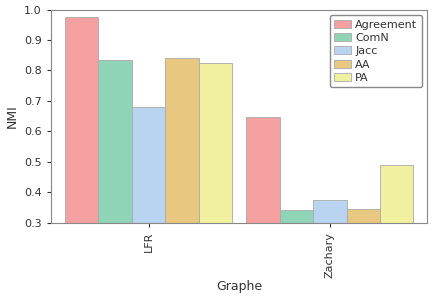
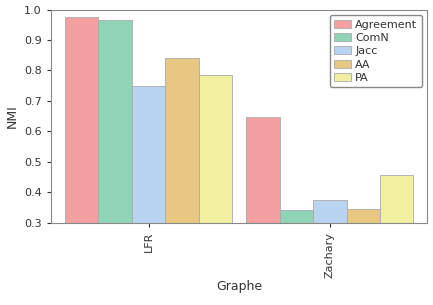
ComN/LFR: 0.835 -> 0.965
Jacc/LFR: 0.680 -> 0.750
PA/LFR: 0.825 -> 0.785
PA/Zachary: 0.490 -> 0.455
